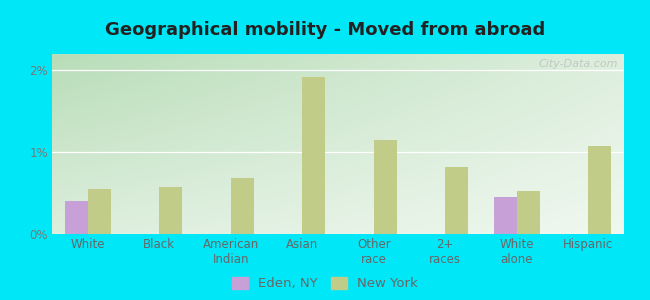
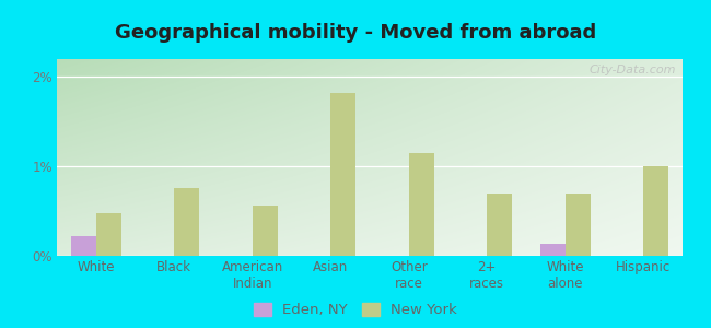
Eden, NY/White: 0.40% -> 0.22%
New York/White: 0.55% -> 0.48%
New York/Black: 0.58% -> 0.76%
New York/American Indian: 0.68% -> 0.56%
New York/Asian: 1.92% -> 1.82%
New York/2+ races: 0.82% -> 0.70%
Eden, NY/White alone: 0.45% -> 0.14%
New York/White alone: 0.53% -> 0.70%
New York/Hispanic: 1.08% -> 1.00%
